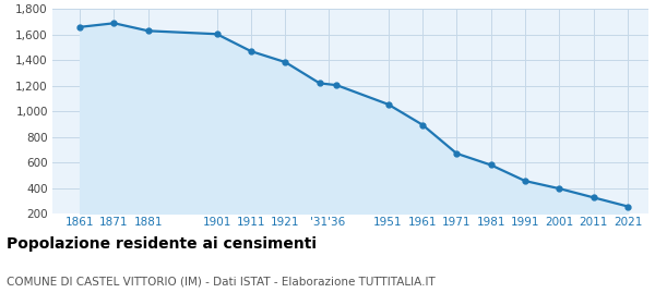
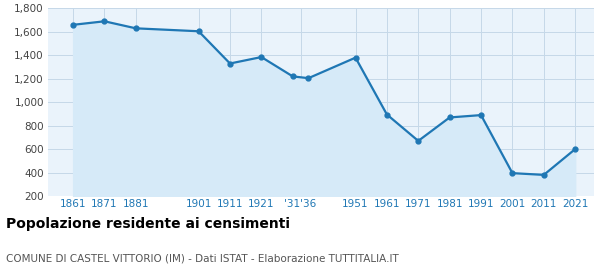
1911: 1,470 -> 1,330
1951: 1,060 -> 1,380
1981: 580 -> 870
1991: 460 -> 890
2011: 320 -> 380
2021: 260 -> 600
